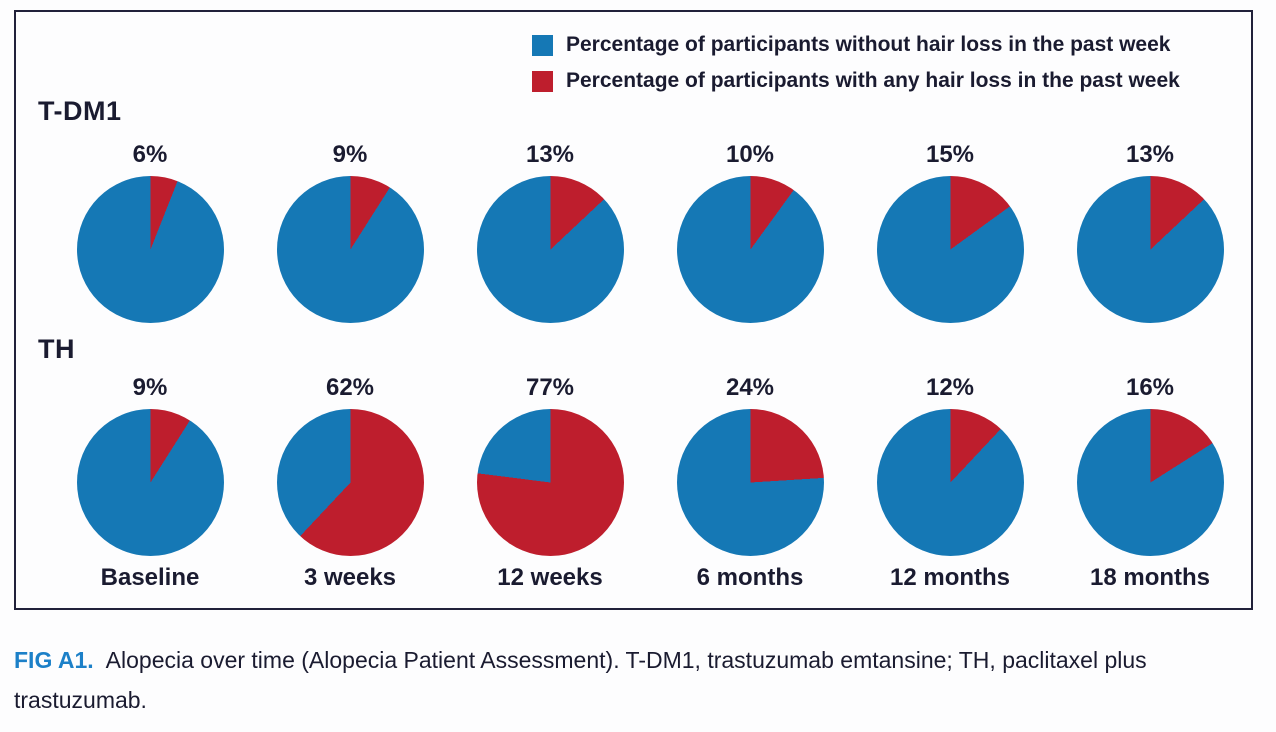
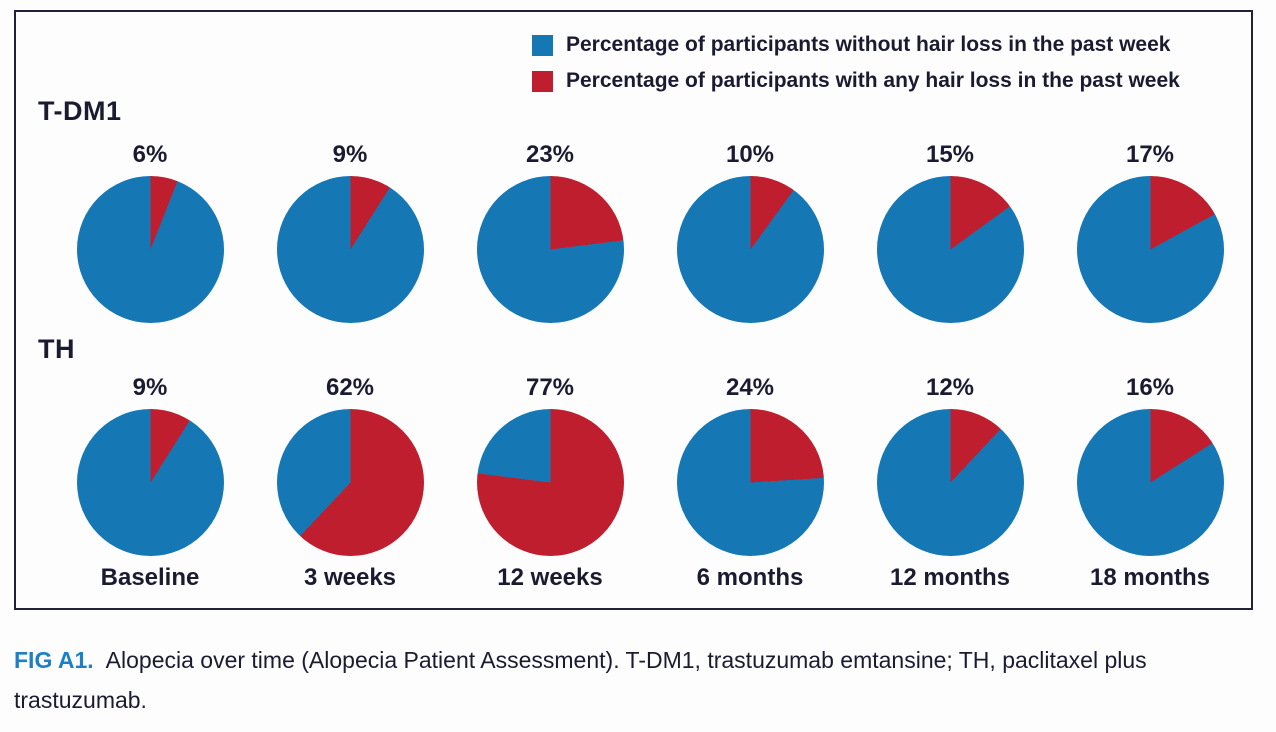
T-DM1/12 weeks: 13% -> 23%
T-DM1/18 months: 13% -> 17%
